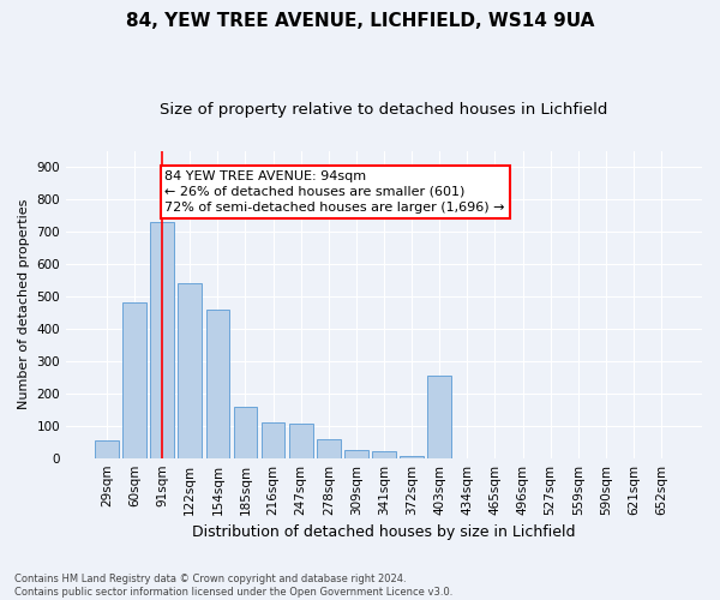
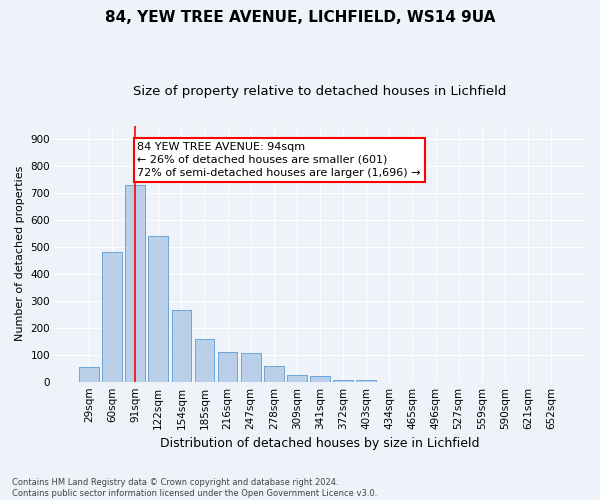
154sqm: 460 -> 265
403sqm: 255 -> 5
